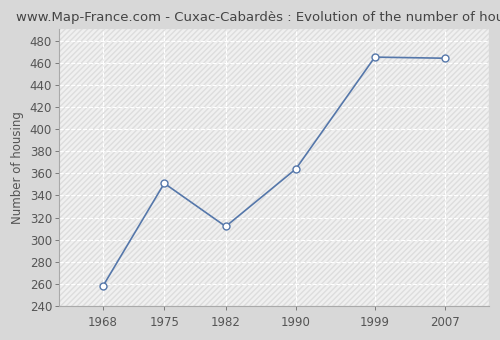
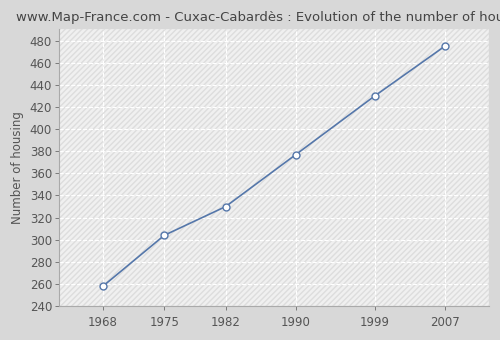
1975: 351 -> 304
1982: 312 -> 330
1990: 364 -> 377
1999: 465 -> 430
2007: 464 -> 475
